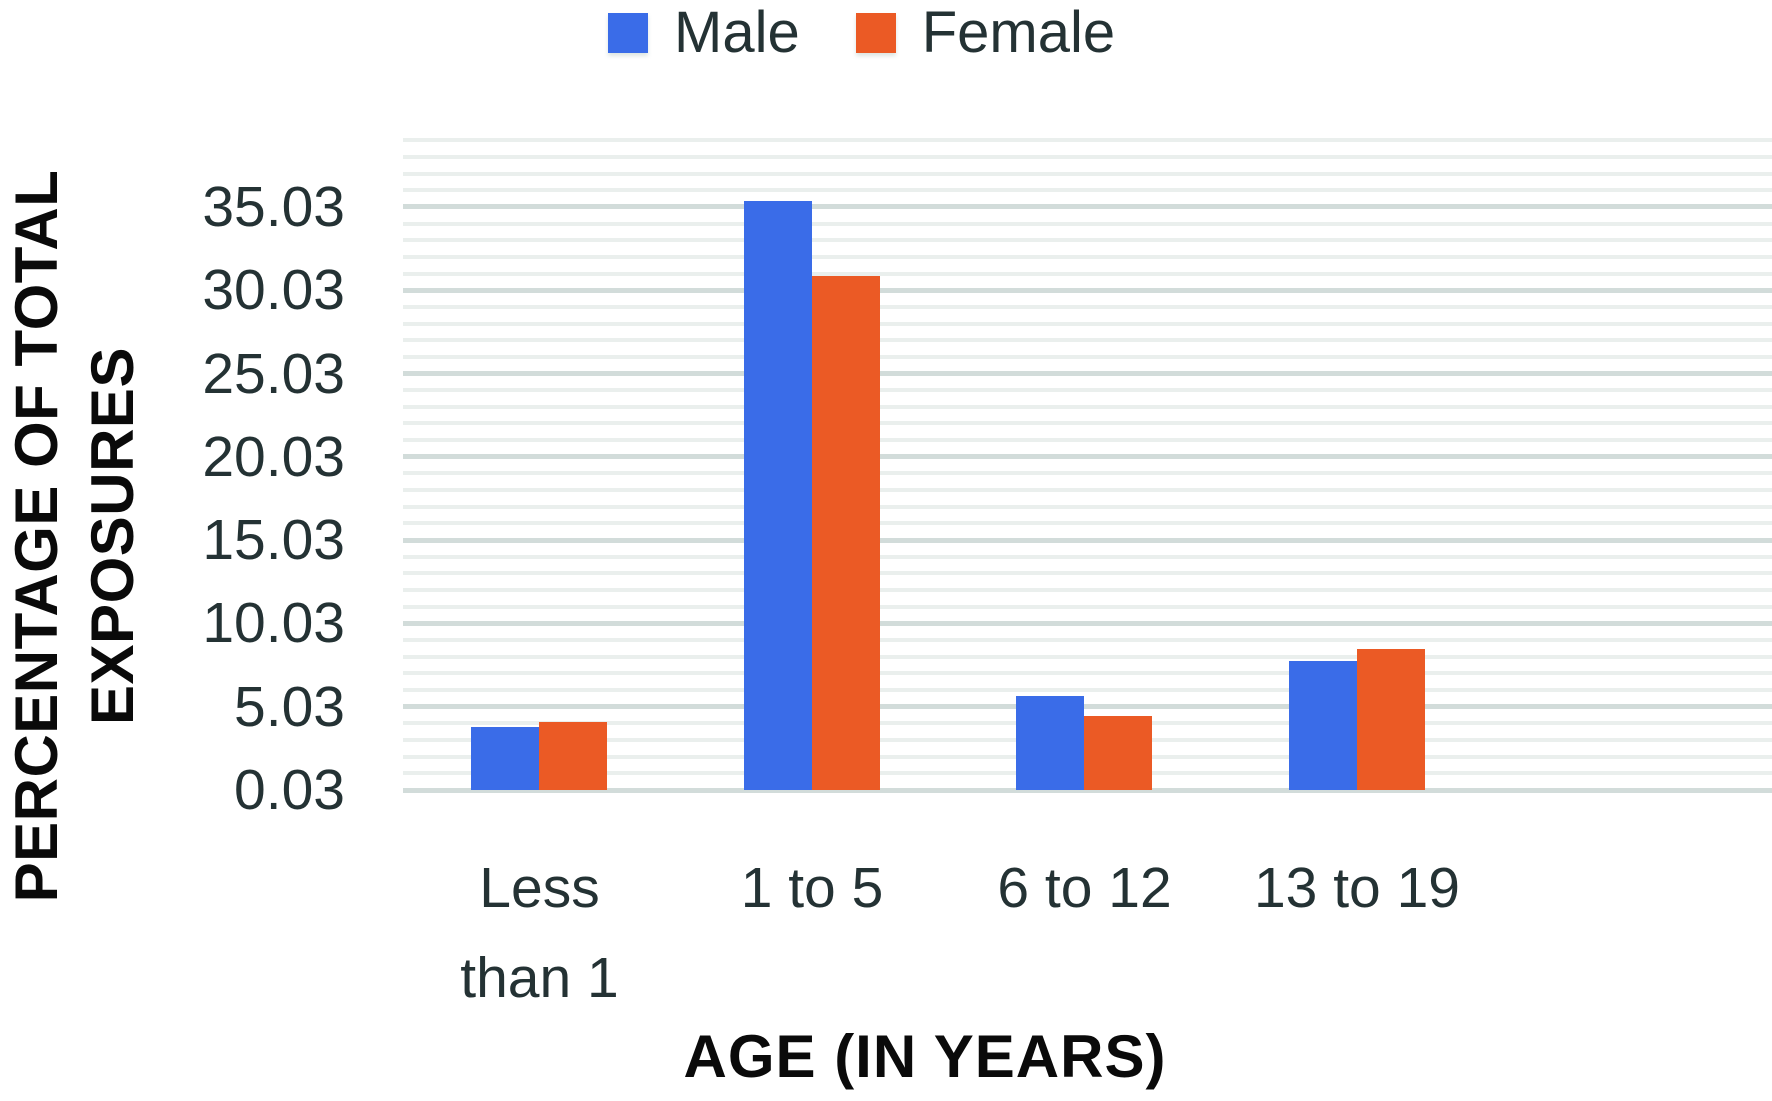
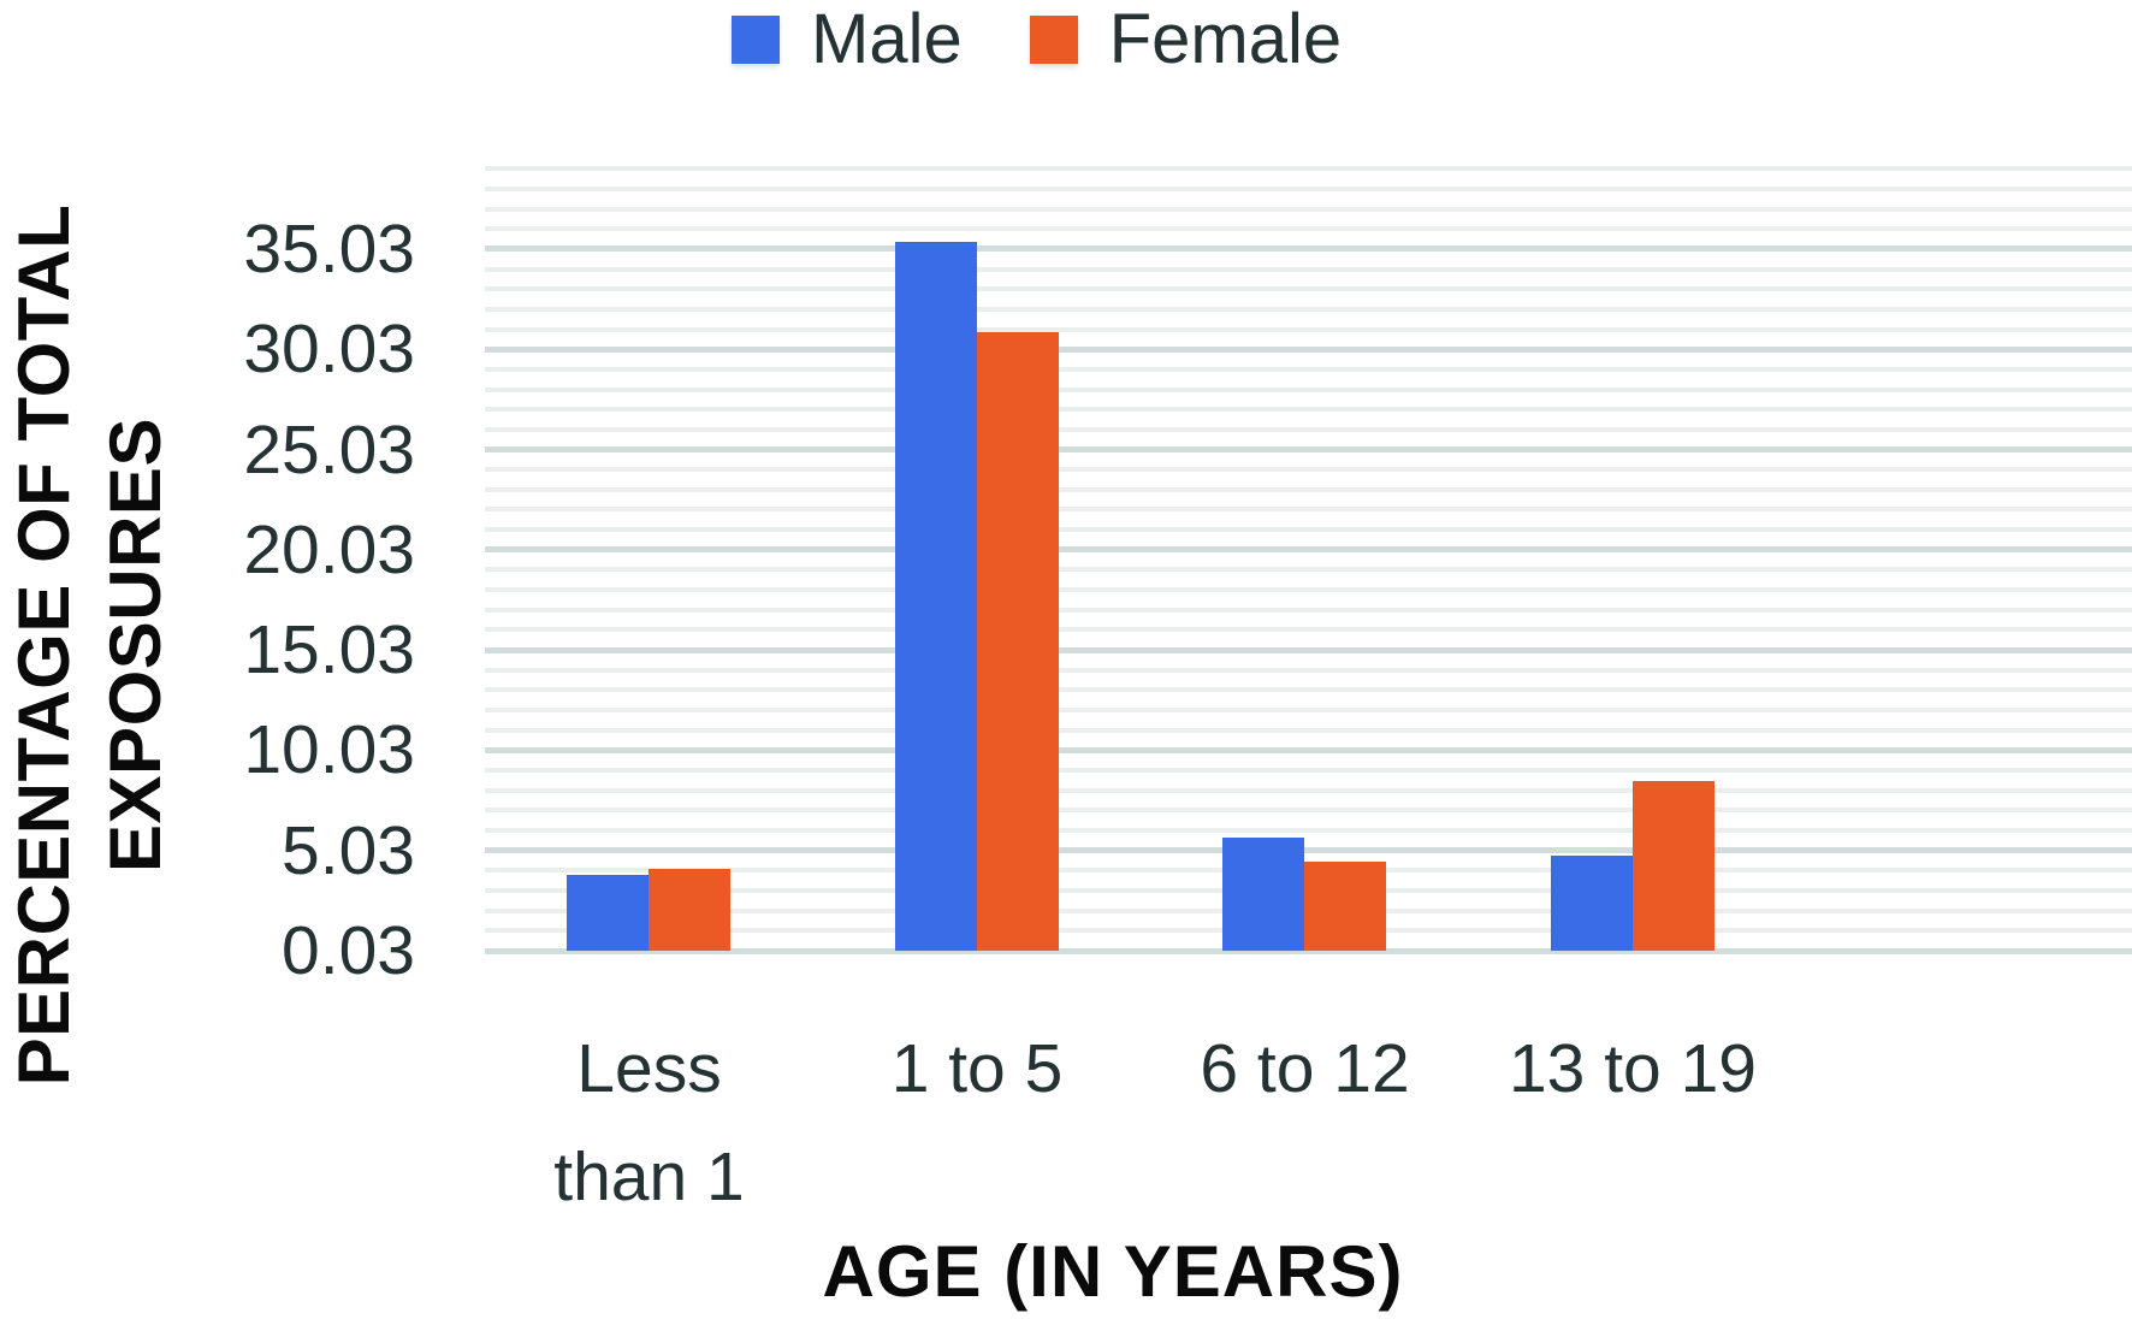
Male/13 to 19: 7.8 -> 4.8
